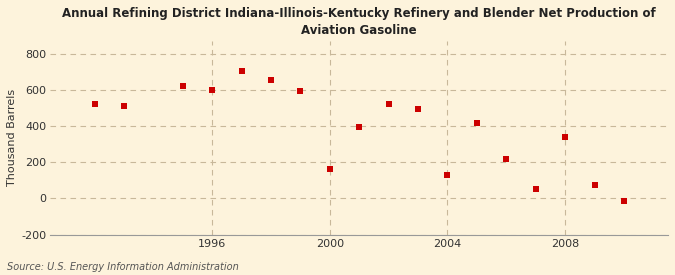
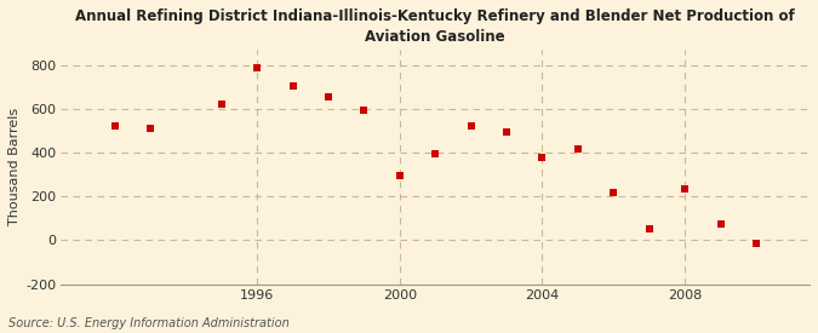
1996: 600 -> 780
2000: 160 -> 300
2004: 130 -> 380
2008: 340 -> 240
